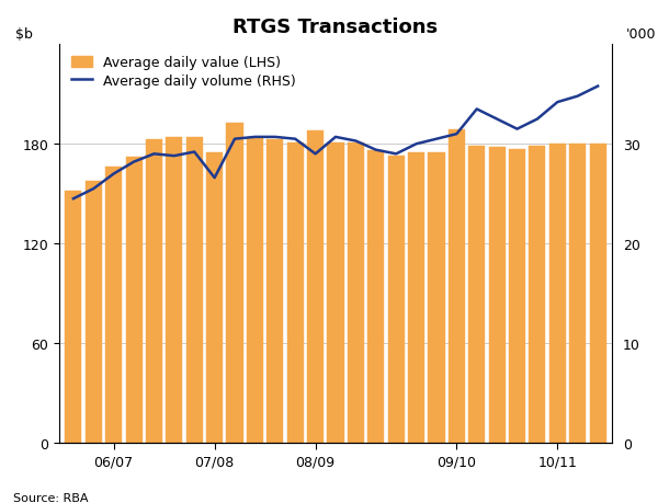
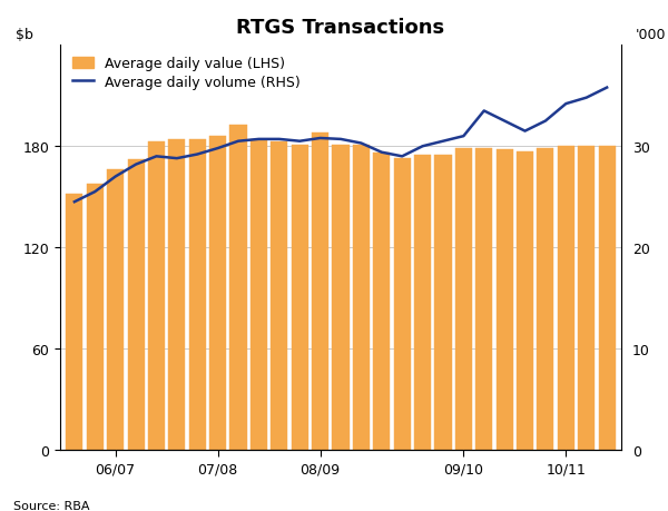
Average daily value (LHS)/07/08: 175 -> 186
Average daily volume (RHS)/07/08: 26.6 -> 29.8
Average daily volume (RHS)/08/09: 29.0 -> 30.8
Average daily value (LHS)/09/10: 189 -> 179
